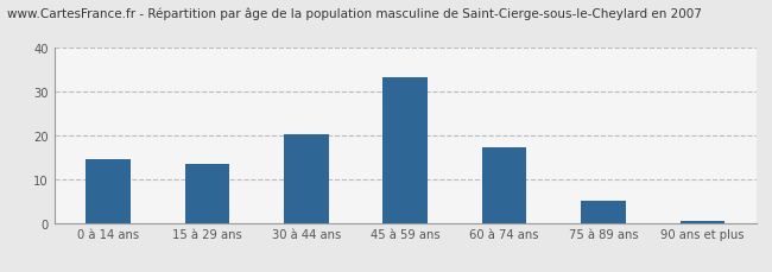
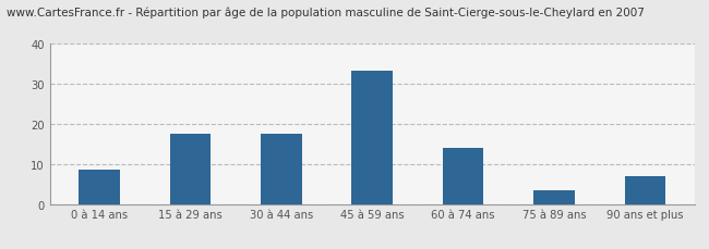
0 à 14 ans: 14.5 -> 8.5
15 à 29 ans: 13.5 -> 17.5
30 à 44 ans: 20.2 -> 17.5
60 à 74 ans: 17.2 -> 14.0
75 à 89 ans: 5.1 -> 3.5
90 ans et plus: 0.4 -> 7.0
